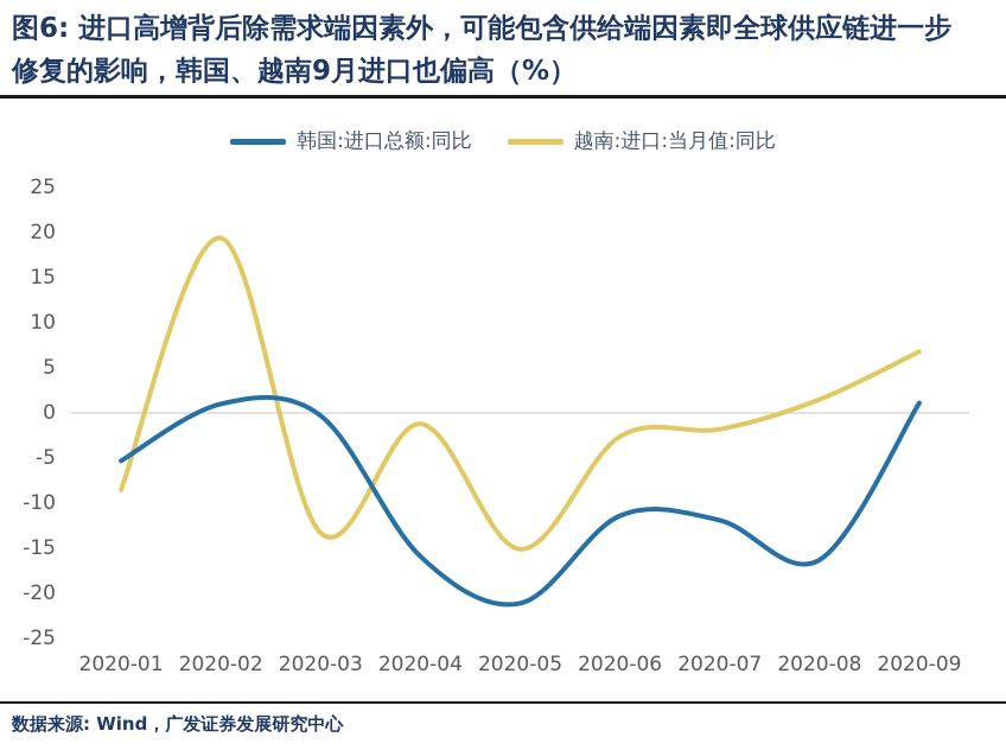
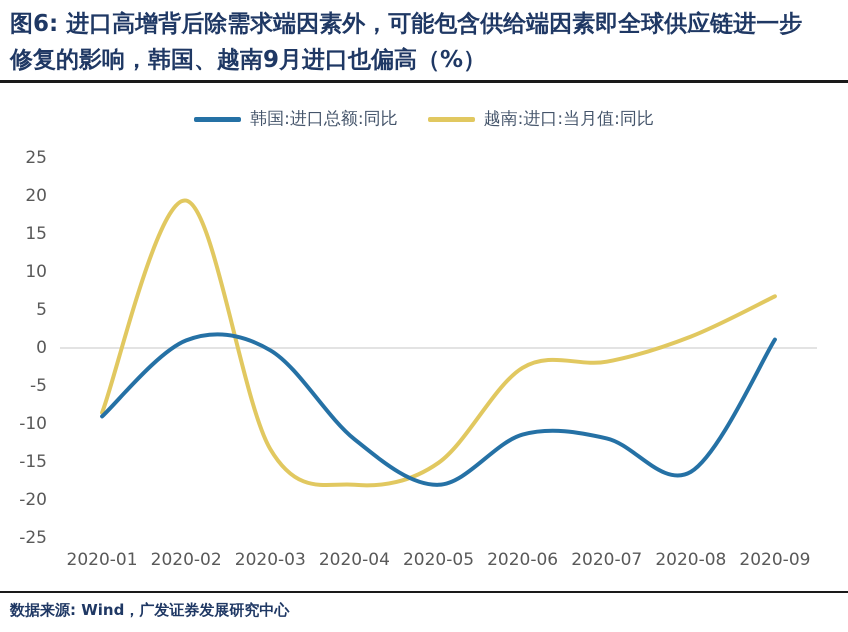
韩国:进口总额:同比/2020-01: -5 -> -9
韩国:进口总额:同比/2020-04: -16 -> -12
越南:进口:当月值:同比/2020-04: -1 -> -18
韩国:进口总额:同比/2020-05: -21 -> -18
